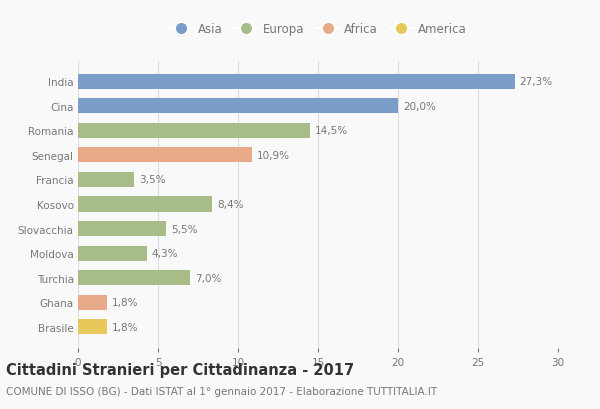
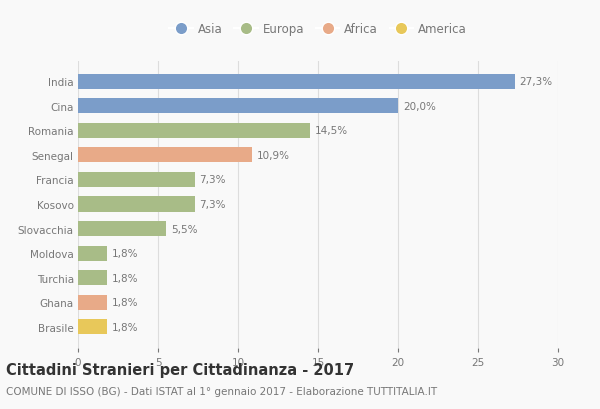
Francia: 3,5% -> 7,3%
Kosovo: 8,4% -> 7,3%
Moldova: 4,3% -> 1,8%
Turchia: 7,0% -> 1,8%
